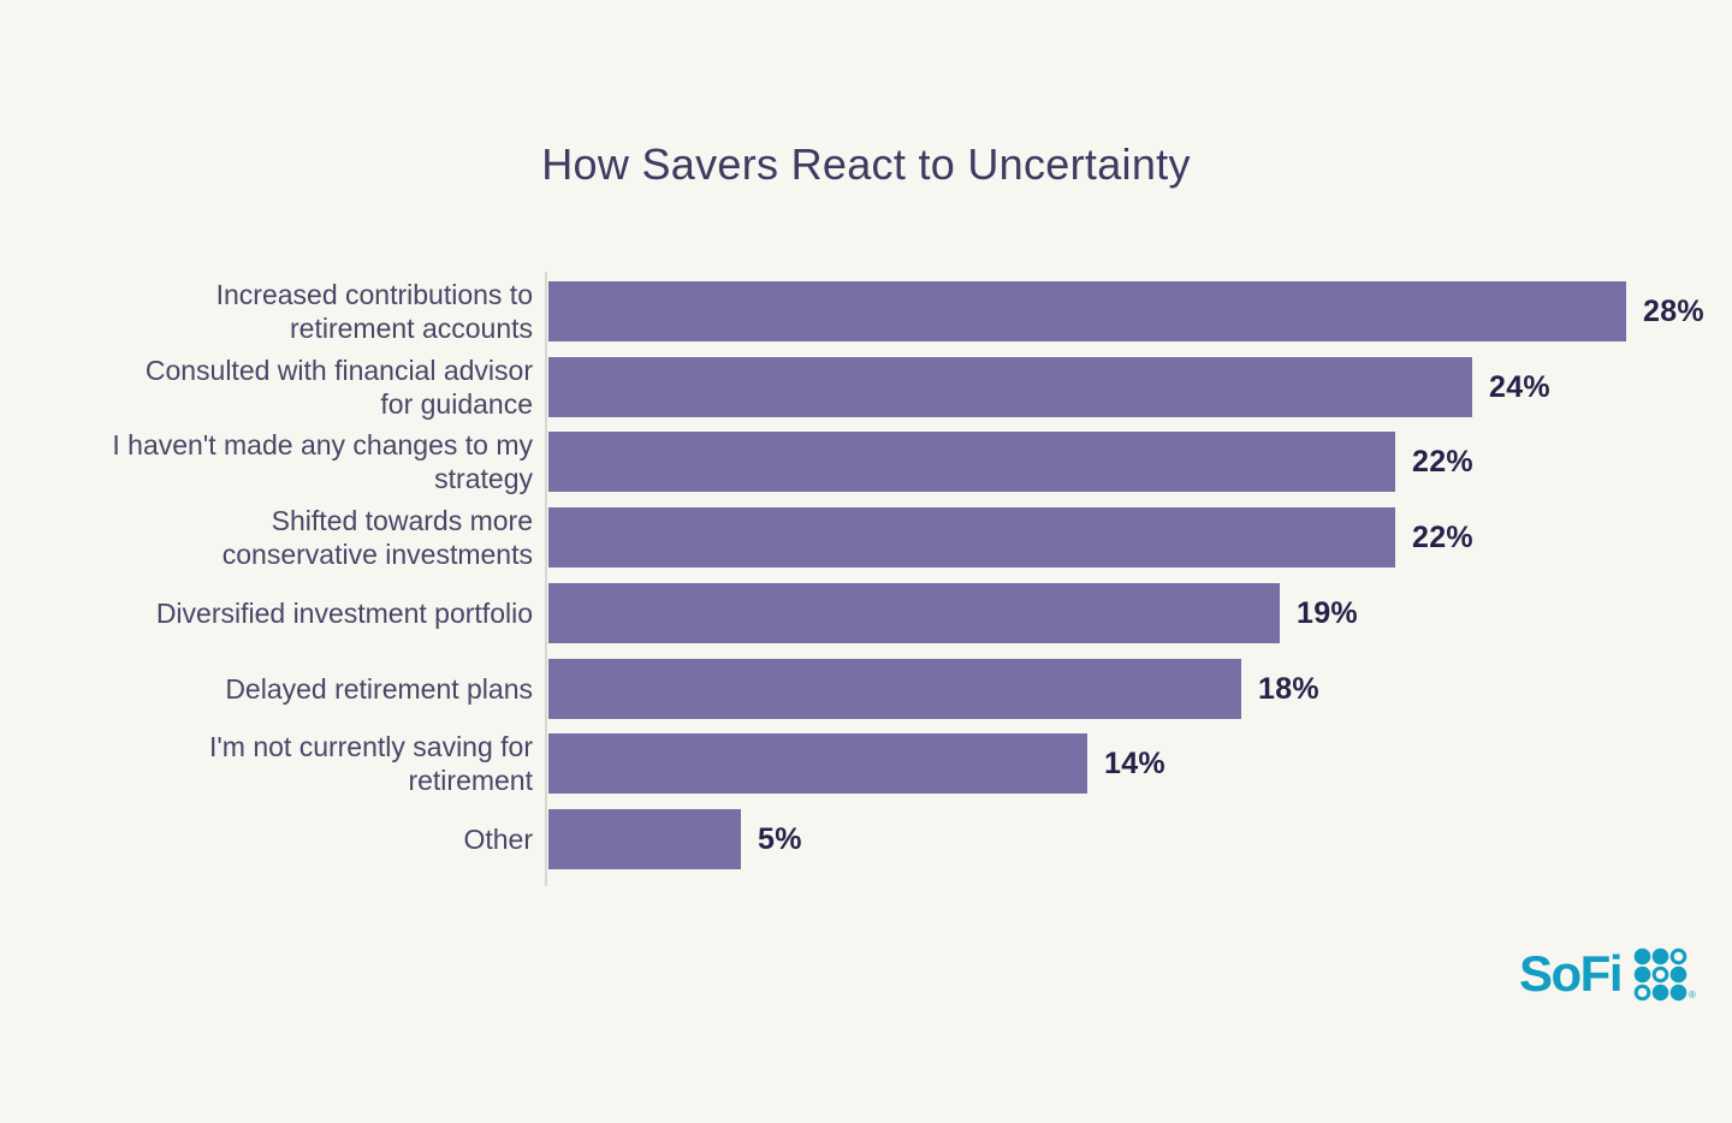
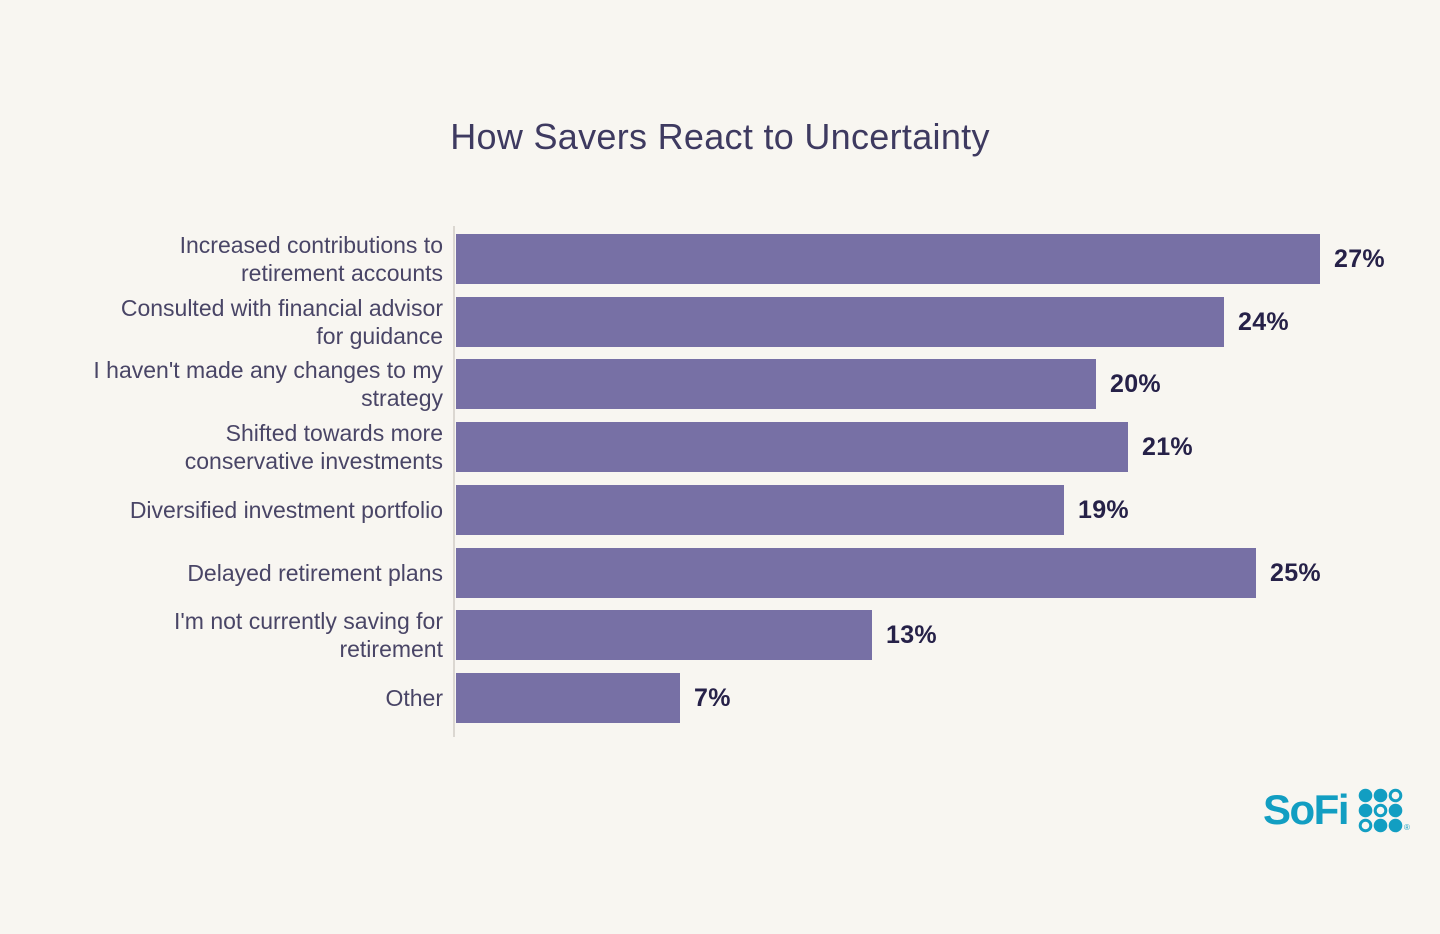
Increased contributions to retirement accounts: 28% -> 27%
I haven't made any changes to my strategy: 22% -> 20%
Shifted towards more conservative investments: 22% -> 21%
Delayed retirement plans: 18% -> 25%
I'm not currently saving for retirement: 14% -> 13%
Other: 5% -> 7%
